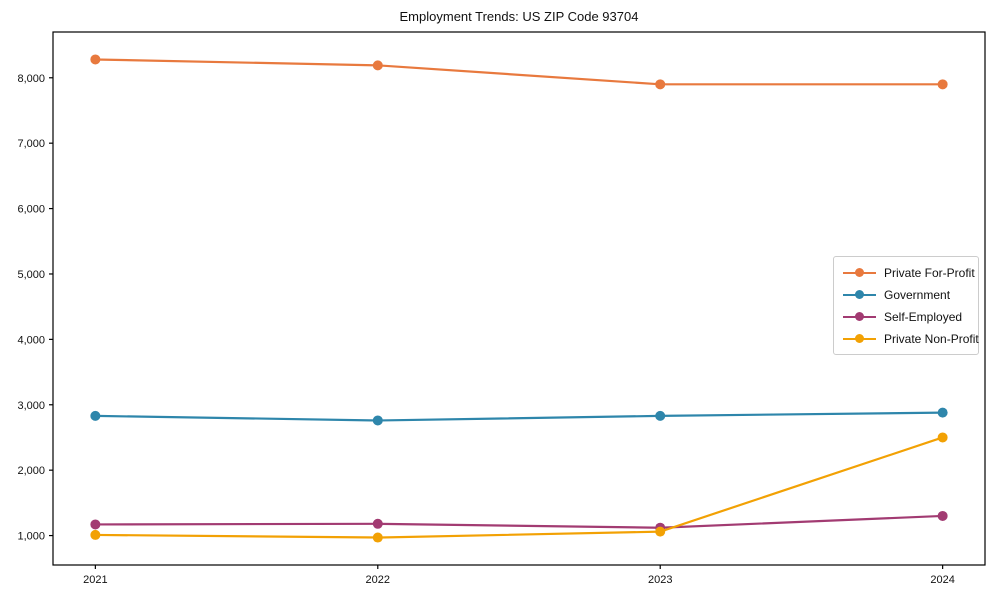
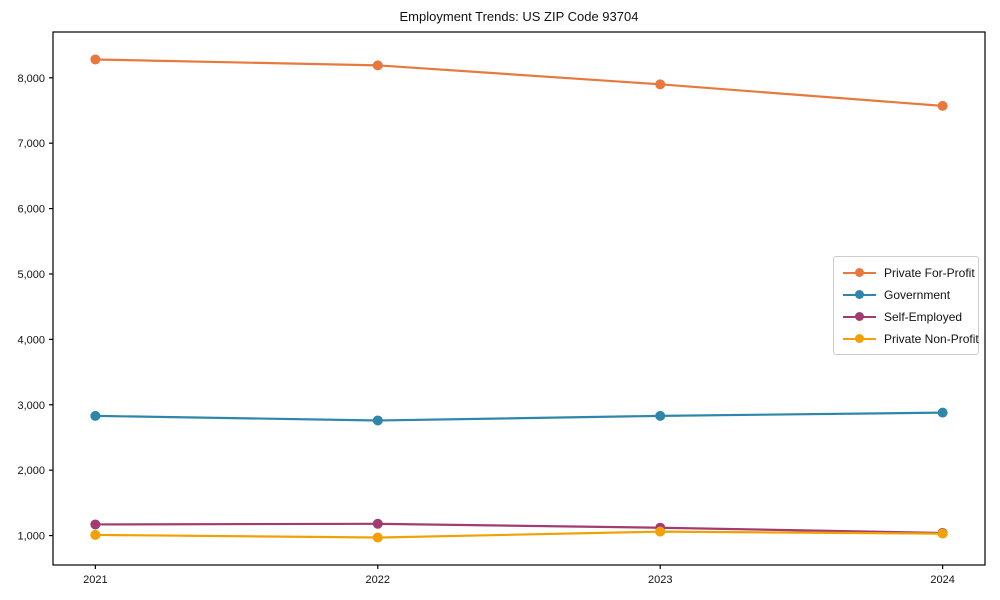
Private For-Profit/2024: 7900 -> 7600
Self-Employed/2024: 1300 -> 1000
Private Non-Profit/2024: 2500 -> 1000
